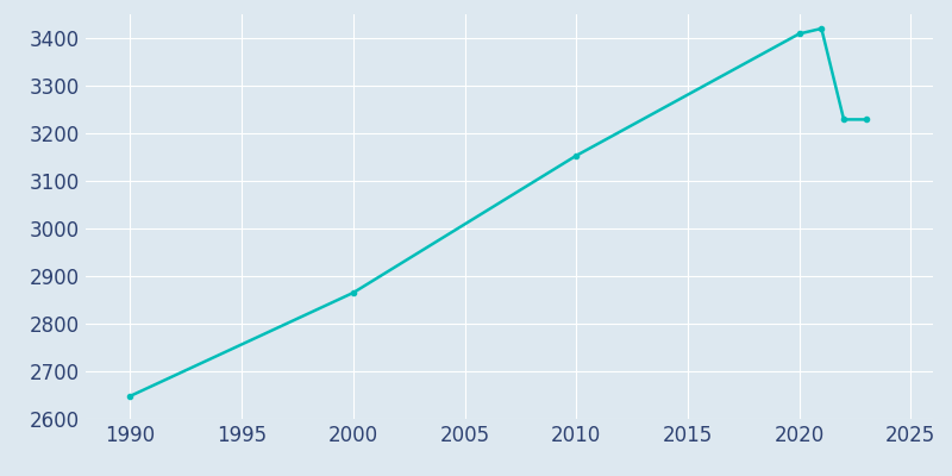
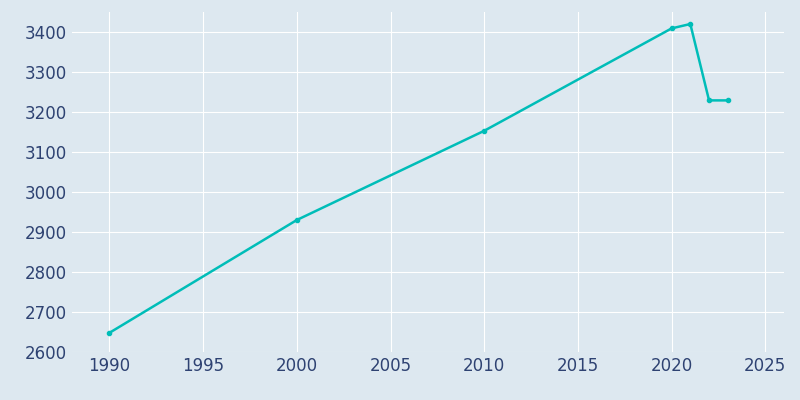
2000: 2865 -> 2930
